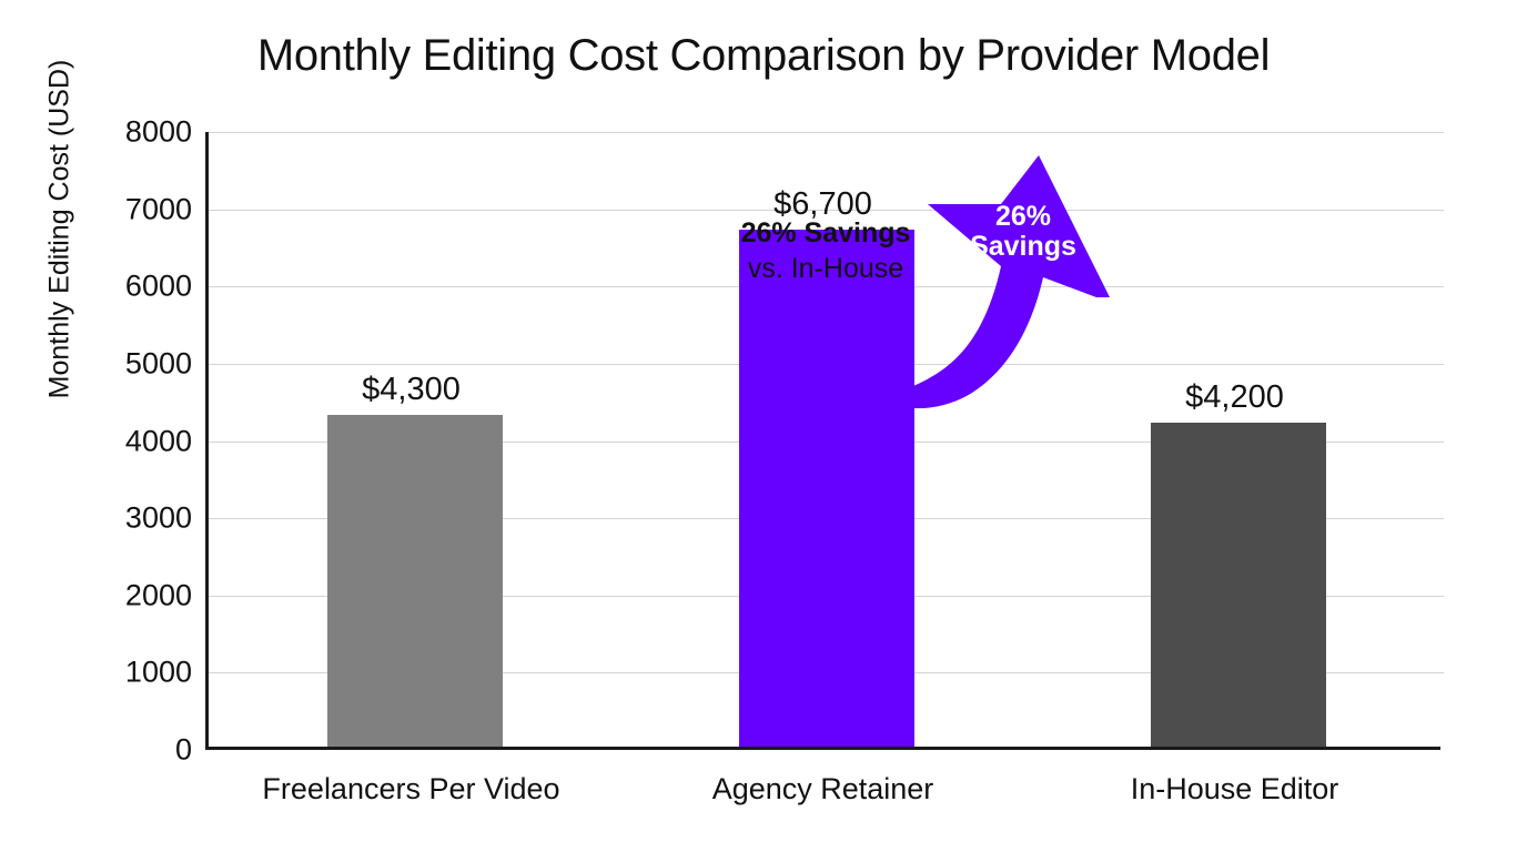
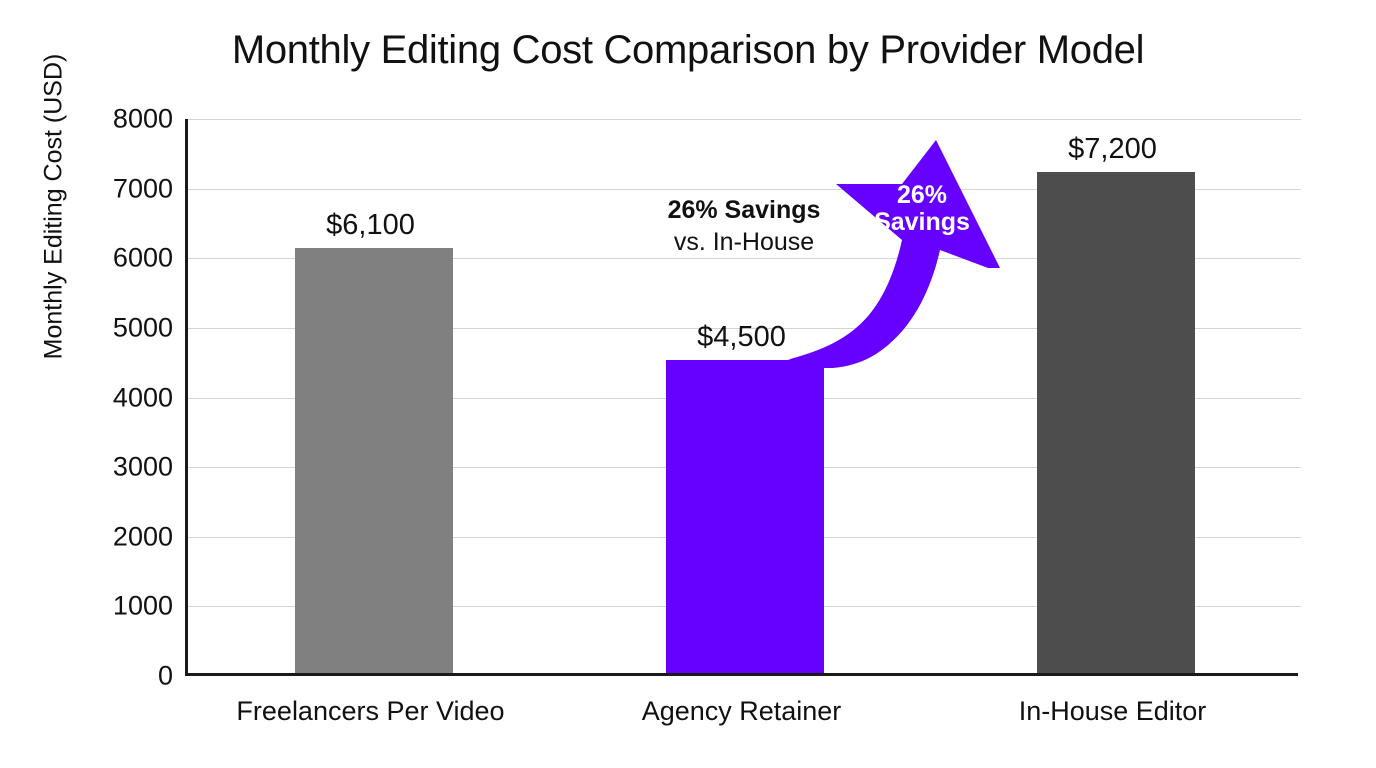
Freelancers Per Video: $4,300 -> $6,100
Agency Retainer: $6,700 -> $4,500
In-House Editor: $4,200 -> $7,200
